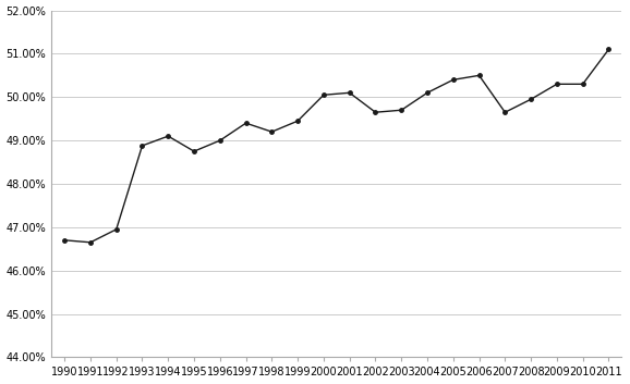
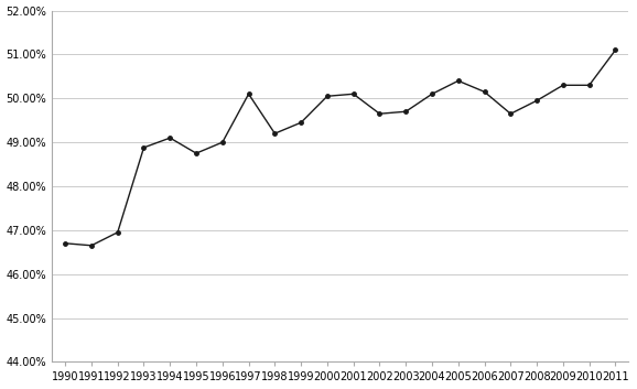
1997: 49.40% -> 50.10%
2006: 50.50% -> 50.15%
